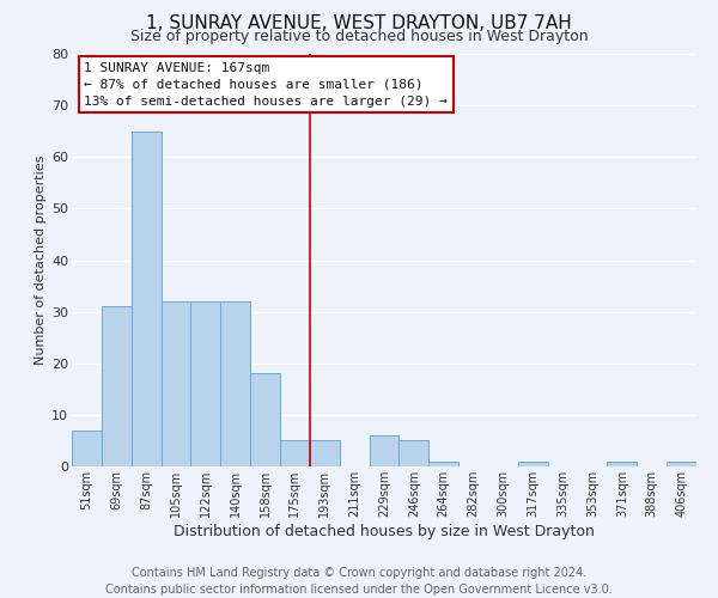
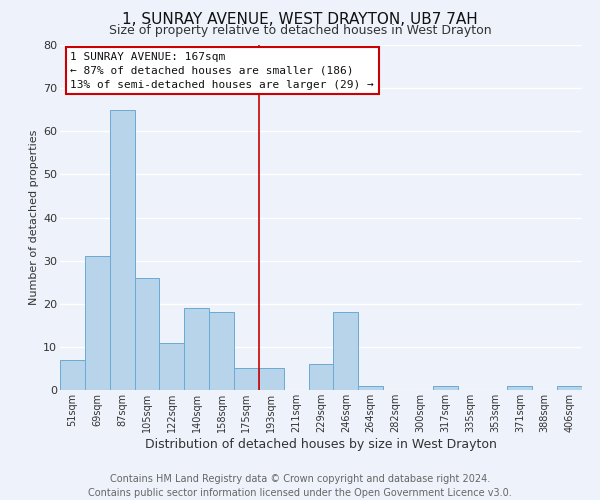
105sqm: 32 -> 26
122sqm: 32 -> 11
140sqm: 32 -> 19
246sqm: 5 -> 18
